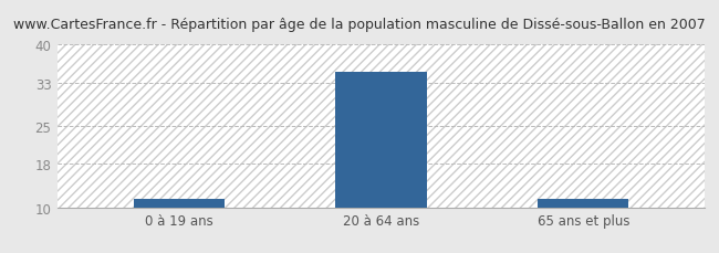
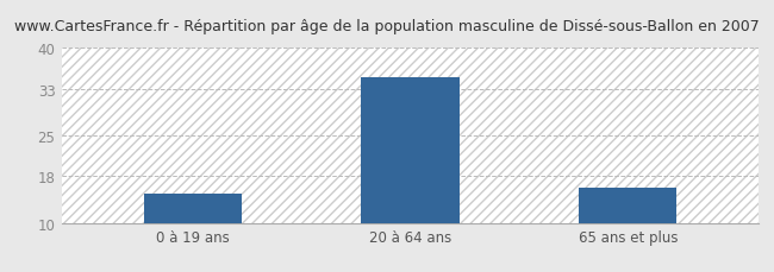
0 à 19 ans: 11.5 -> 15.0
65 ans et plus: 11.5 -> 16.0
